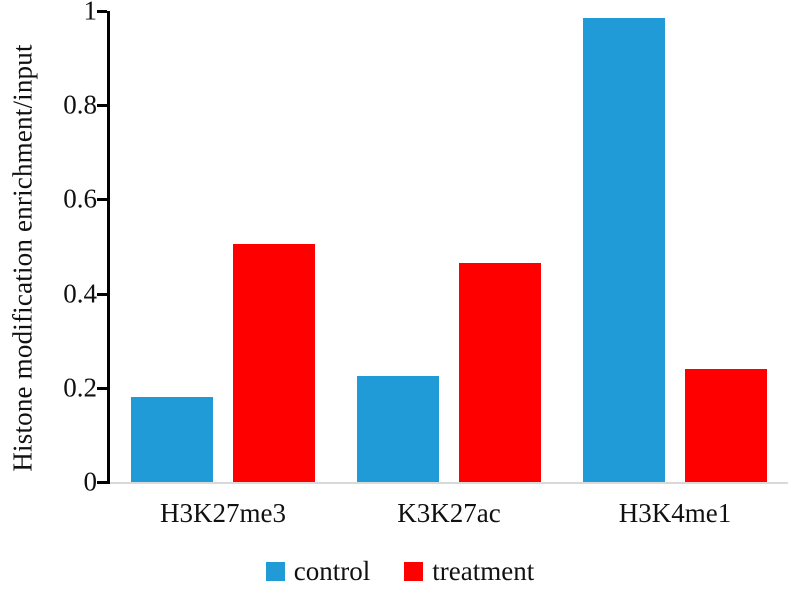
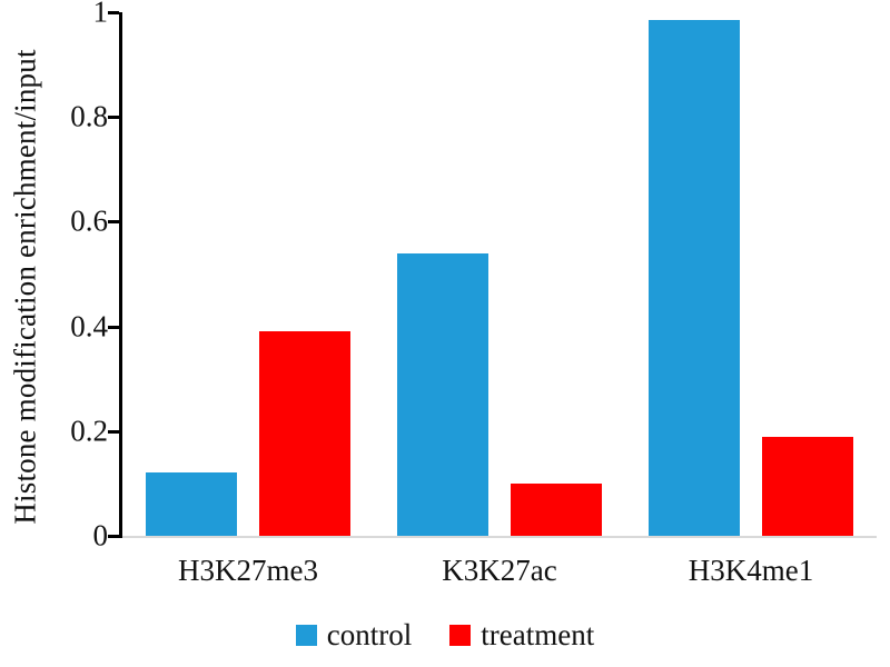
control/H3K27me3: 0.18 -> 0.12
treatment/H3K27me3: 0.51 -> 0.39
control/K3K27ac: 0.23 -> 0.54
treatment/K3K27ac: 0.47 -> 0.10
treatment/H3K4me1: 0.24 -> 0.19
